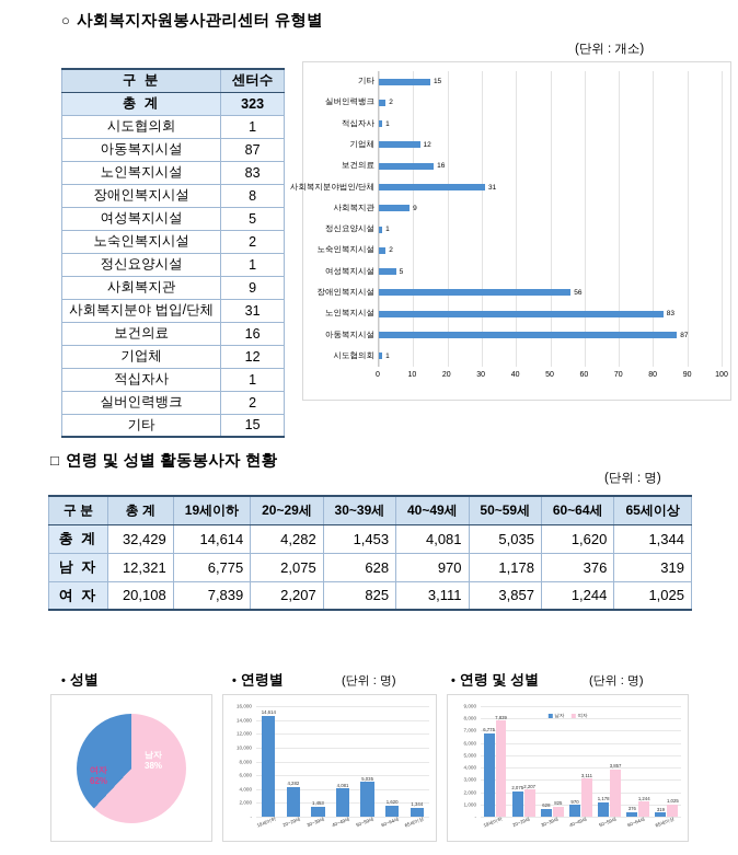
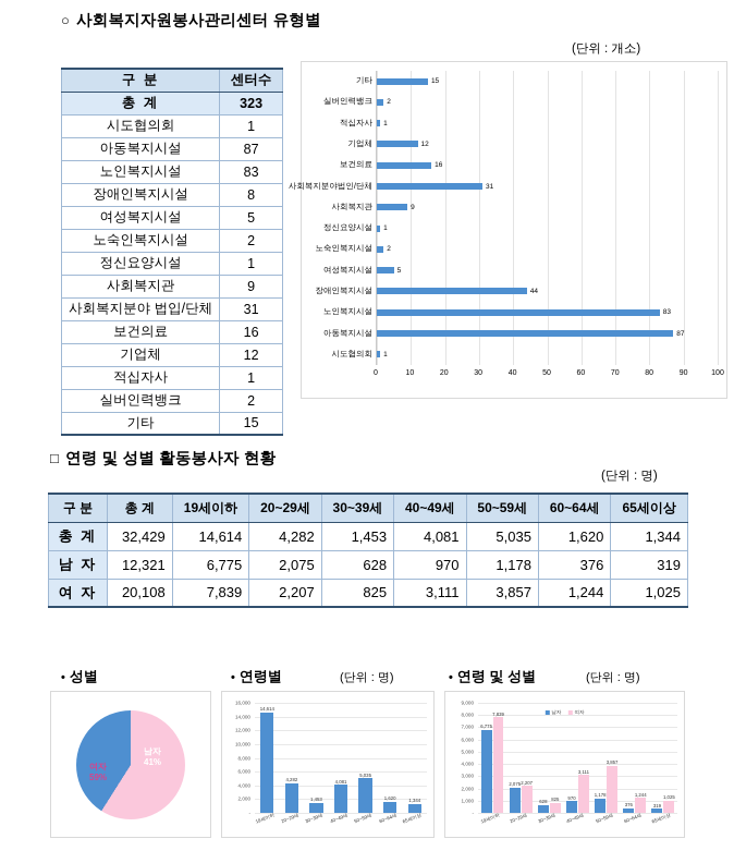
사회복지자원봉사관리센터 유형별/장애인복지시설: 56 -> 44
성별/남자: 38% -> 41%
성별/여자: 62% -> 59%
